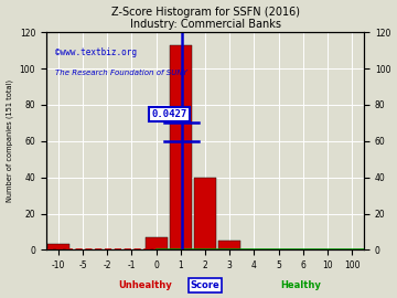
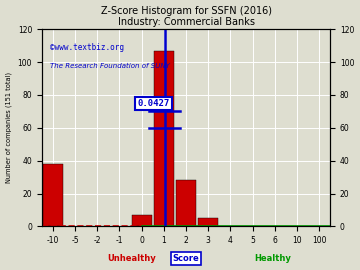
-10: 3 -> 38
1: 113 -> 107
2: 40 -> 28
